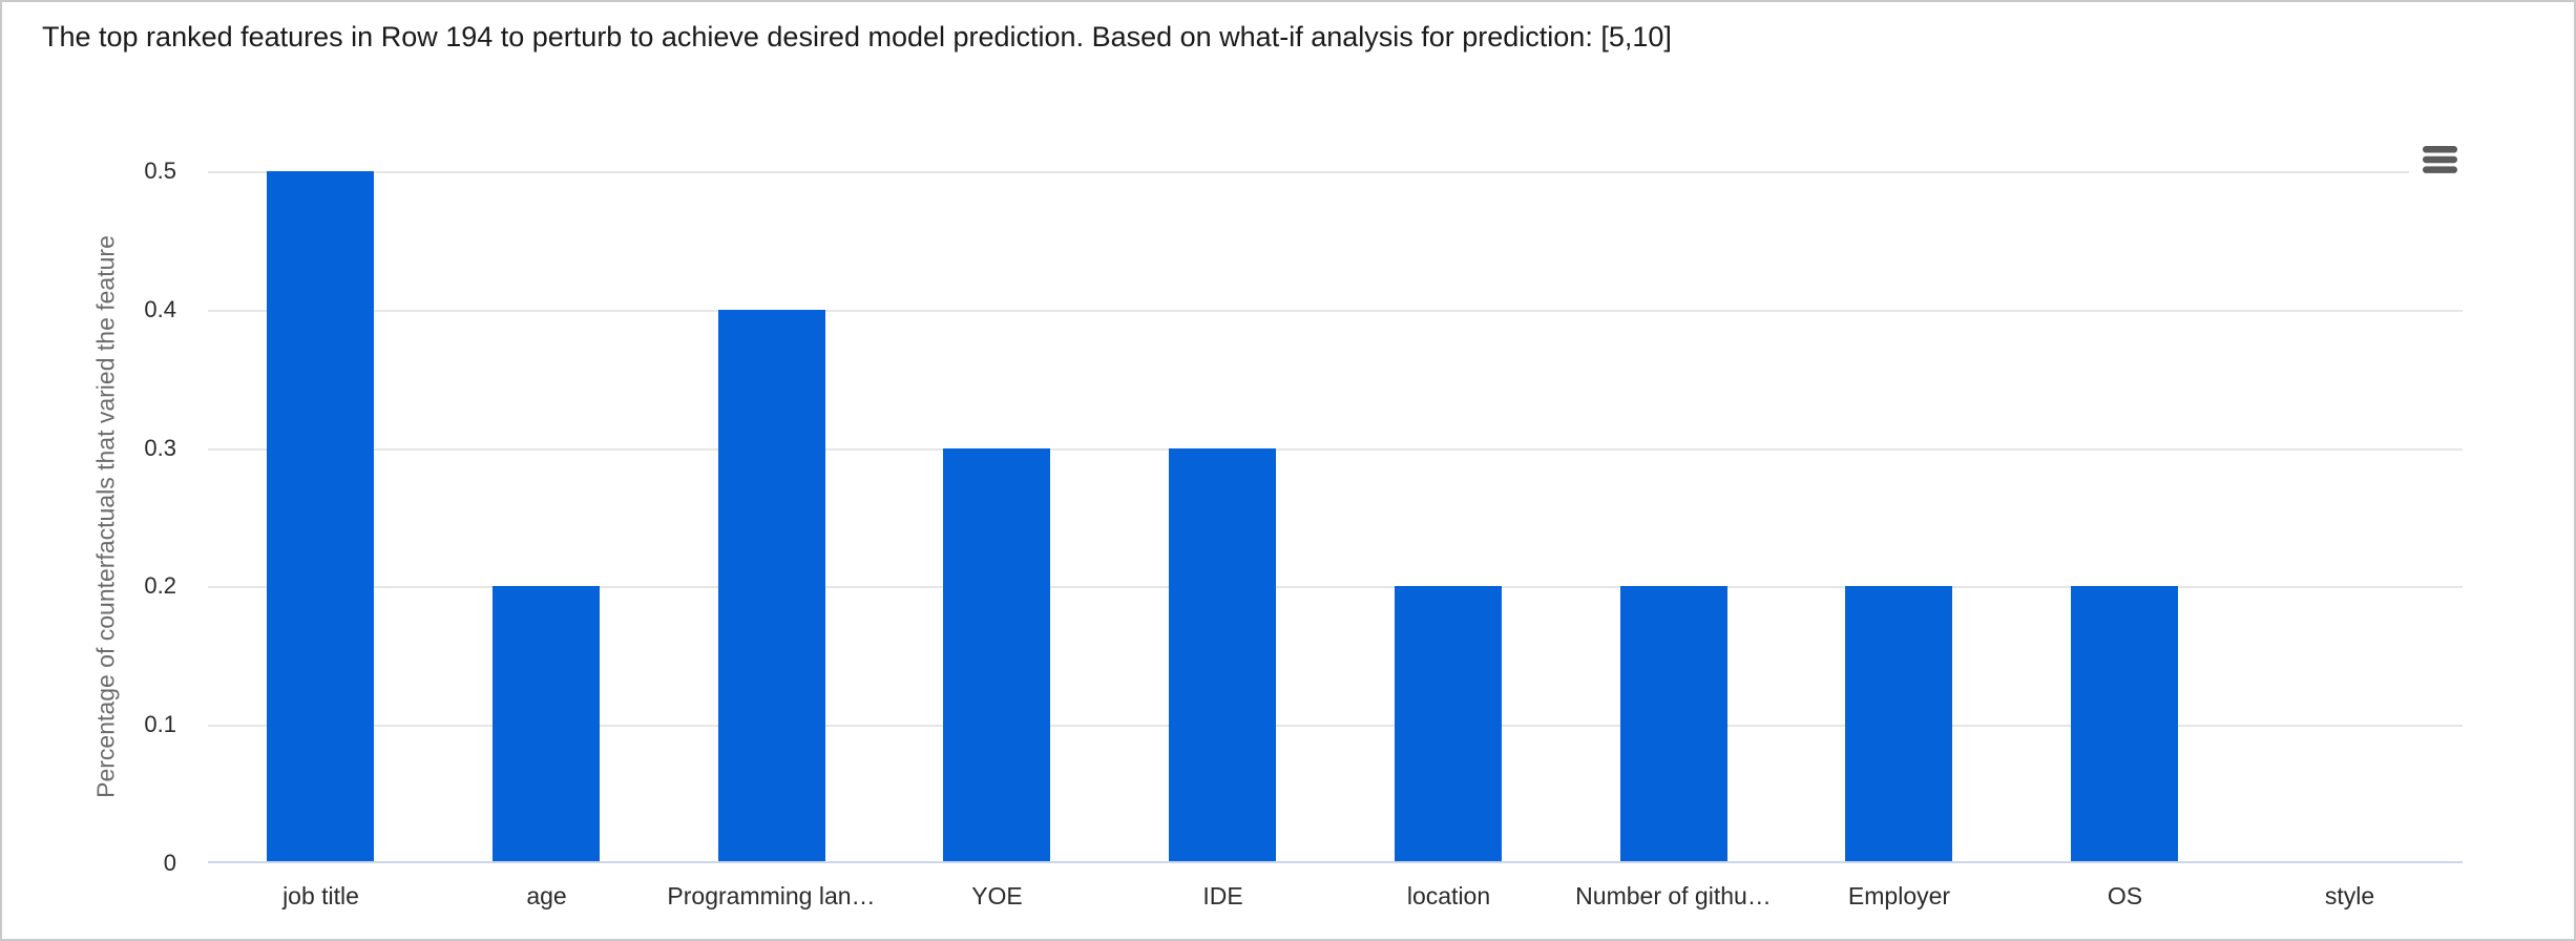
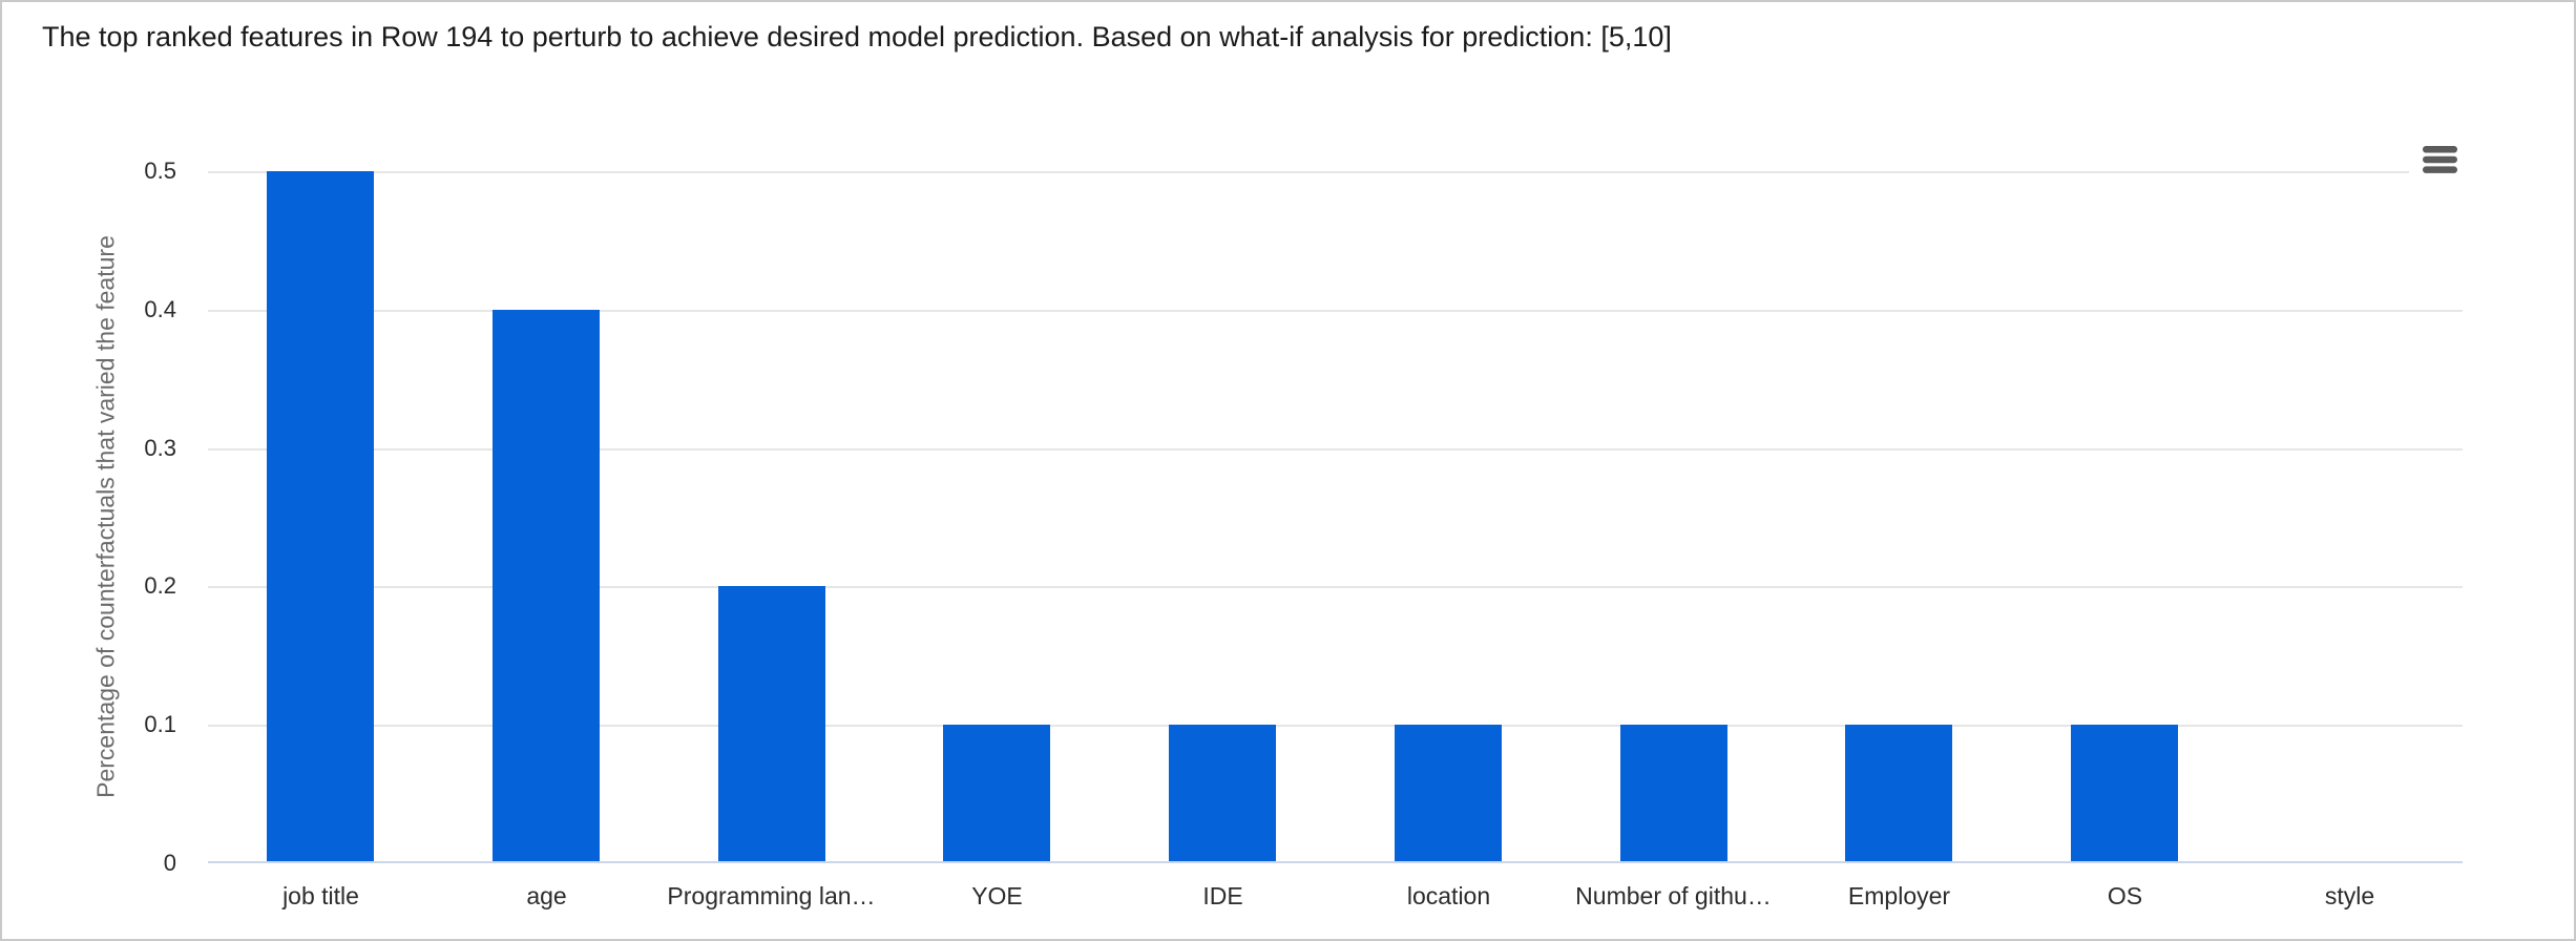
age: 0.2 -> 0.4
Programming lan…: 0.4 -> 0.2
YOE: 0.3 -> 0.1
IDE: 0.3 -> 0.1
location: 0.2 -> 0.1
Number of githu…: 0.2 -> 0.1
Employer: 0.2 -> 0.1
OS: 0.2 -> 0.1
